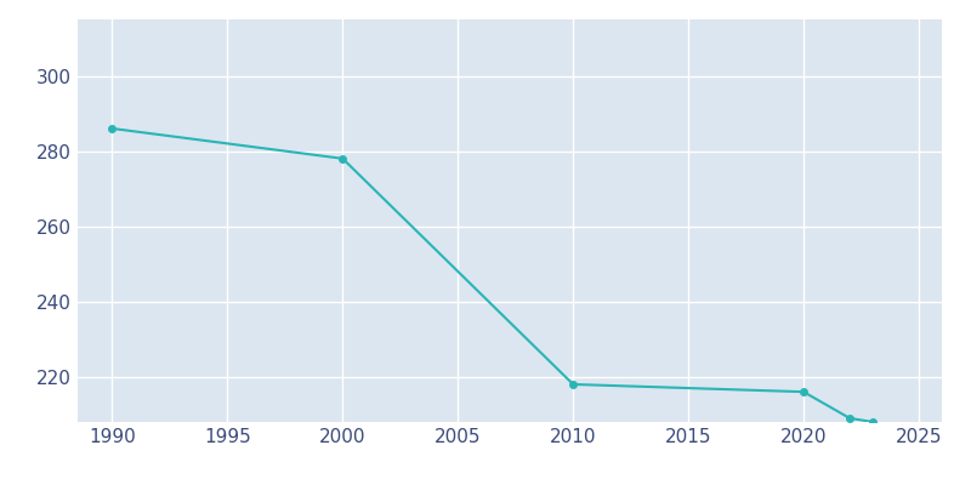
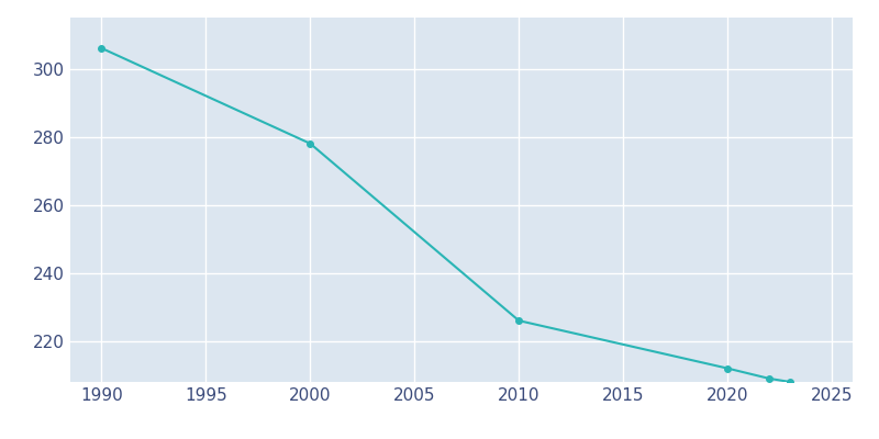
1990: 286 -> 306
2010: 218 -> 226
2020: 216 -> 212
